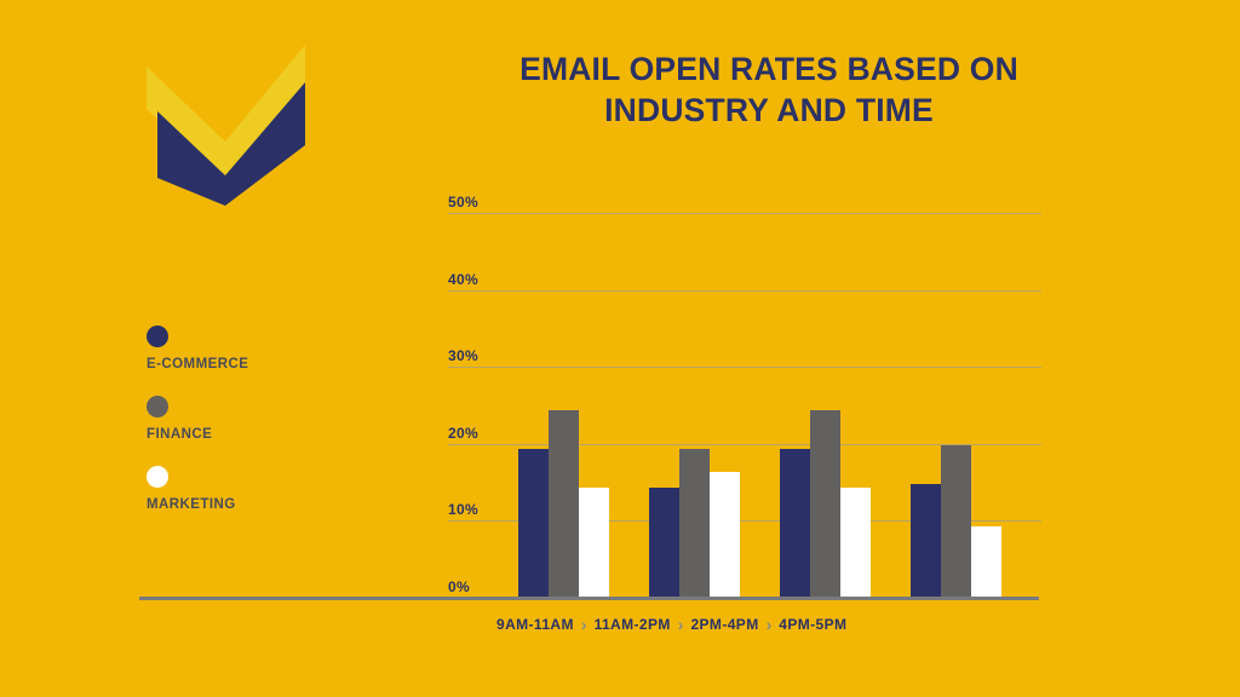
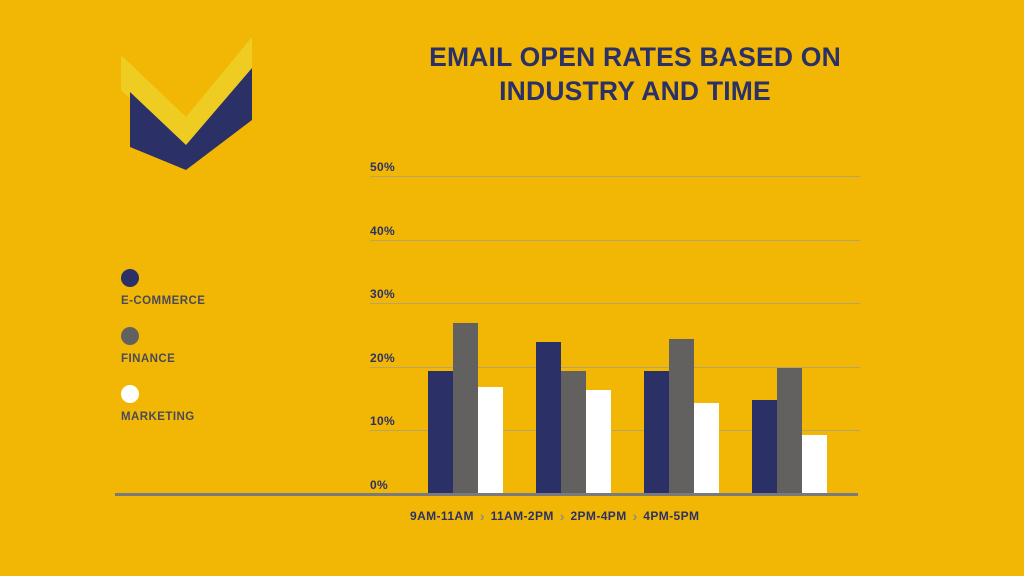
FINANCE/9AM-11AM: 24% -> 27%
MARKETING/9AM-11AM: 14% -> 17%
E-COMMERCE/11AM-2PM: 14% -> 24%
